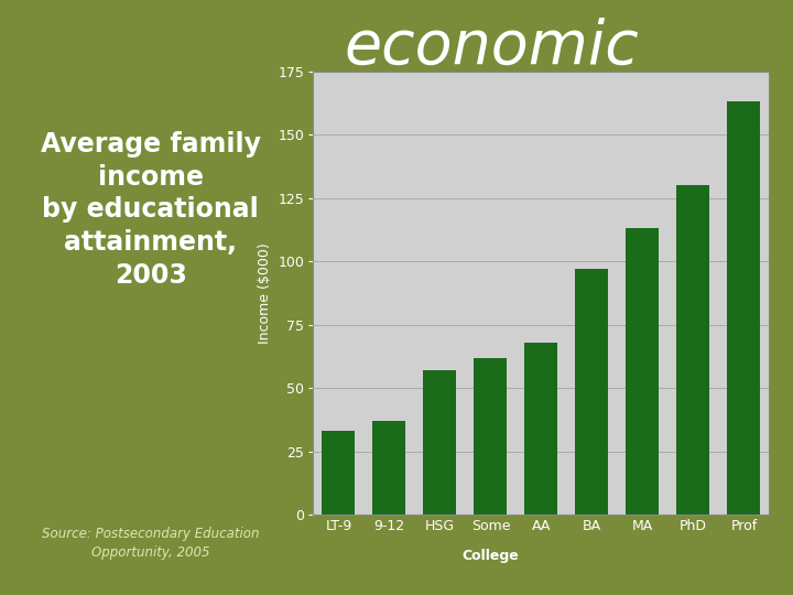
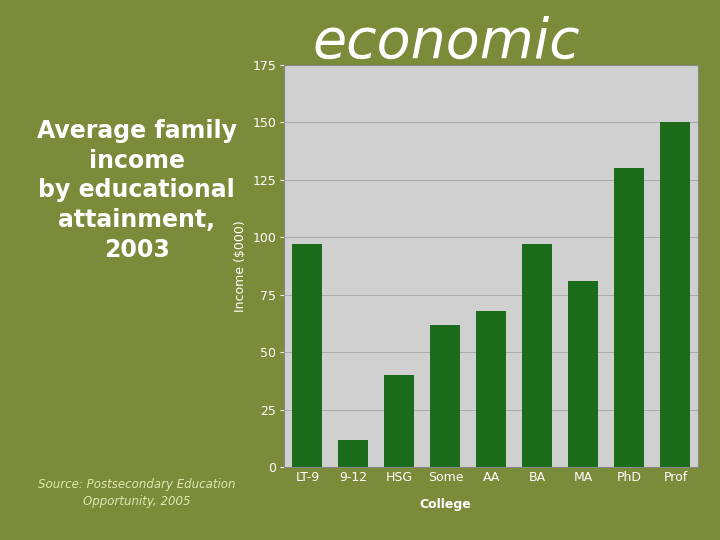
LT-9: 33 -> 97
9-12: 37 -> 12
HSG: 57 -> 40
MA: 113 -> 81
Prof: 163 -> 150
